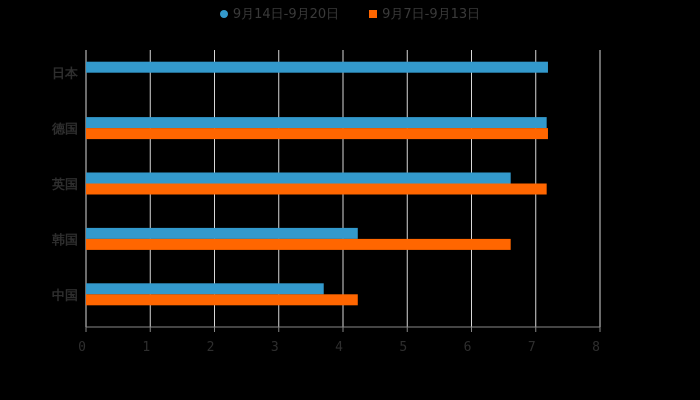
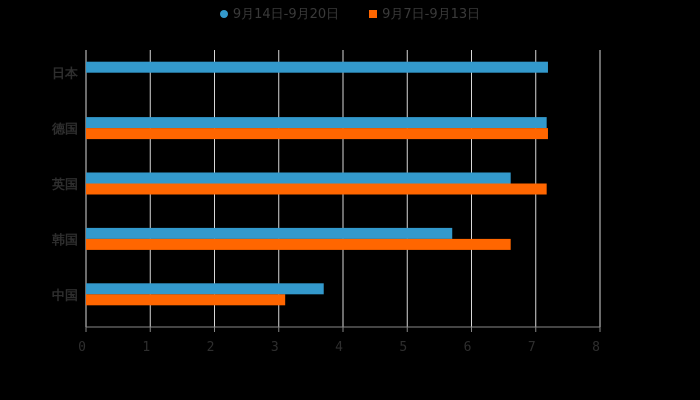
9月14日-9月20日/韩国: 4.2 -> 5.7
9月7日-9月13日/中国: 4.2 -> 3.1
